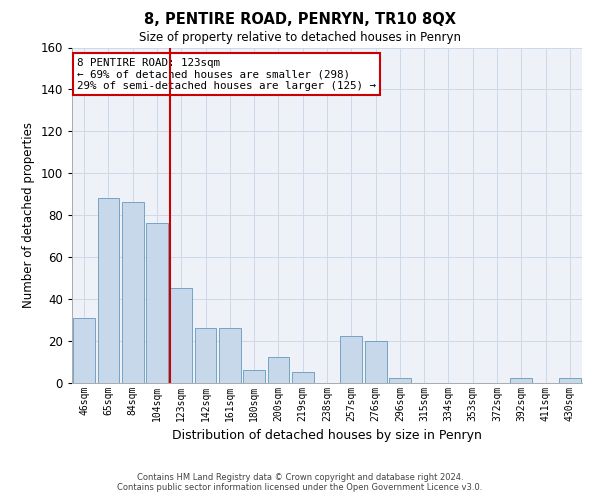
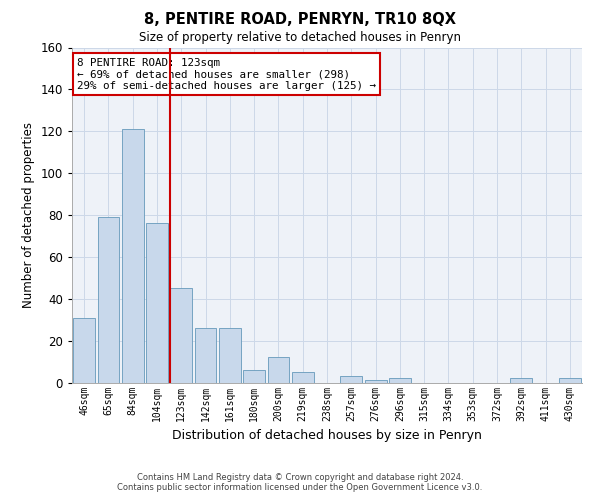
65sqm: 88 -> 79
84sqm: 86 -> 121
257sqm: 22 -> 3
276sqm: 20 -> 1
